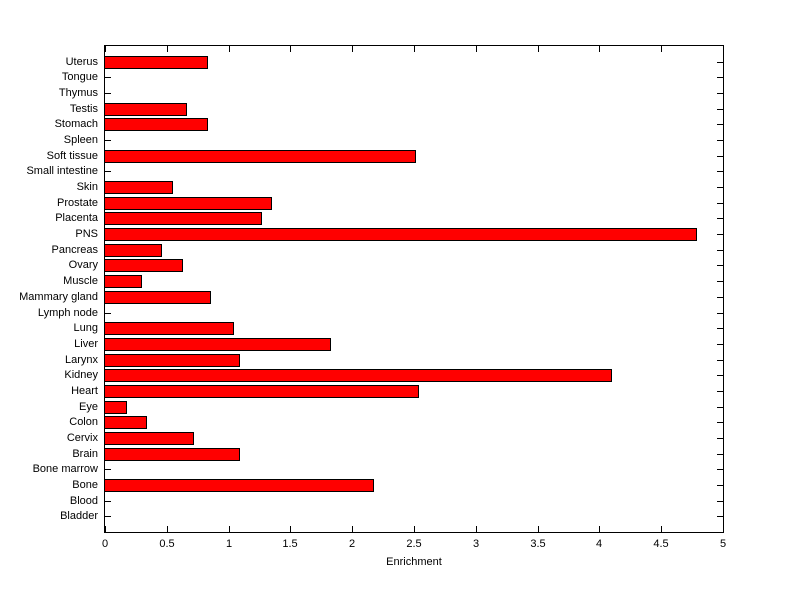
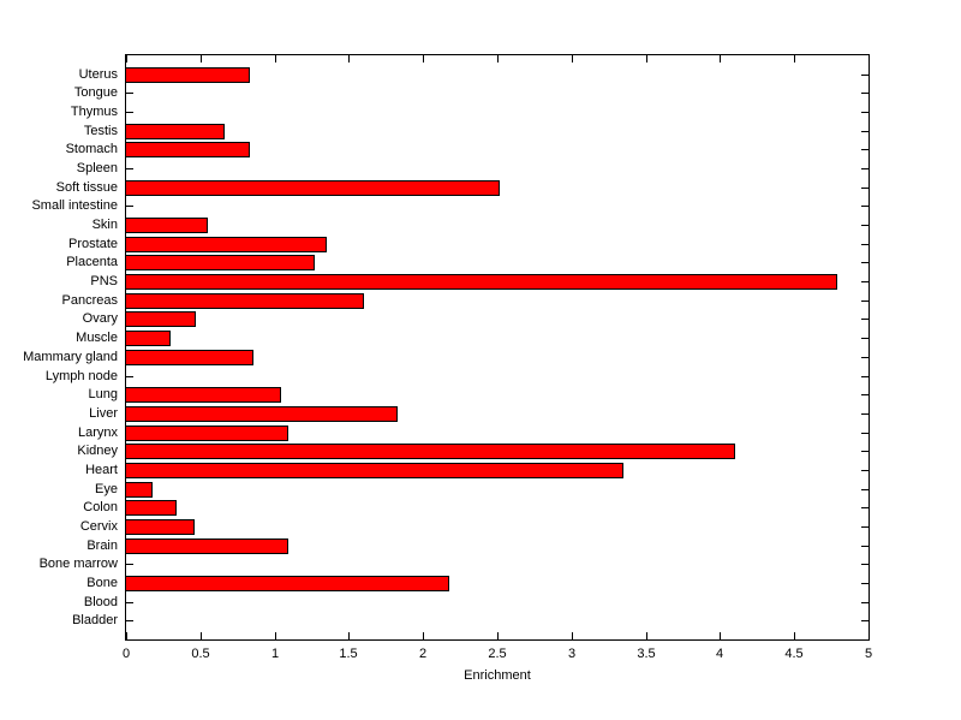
Pancreas: 0.46 -> 1.60
Ovary: 0.63 -> 0.47
Heart: 2.54 -> 3.35
Cervix: 0.72 -> 0.46
